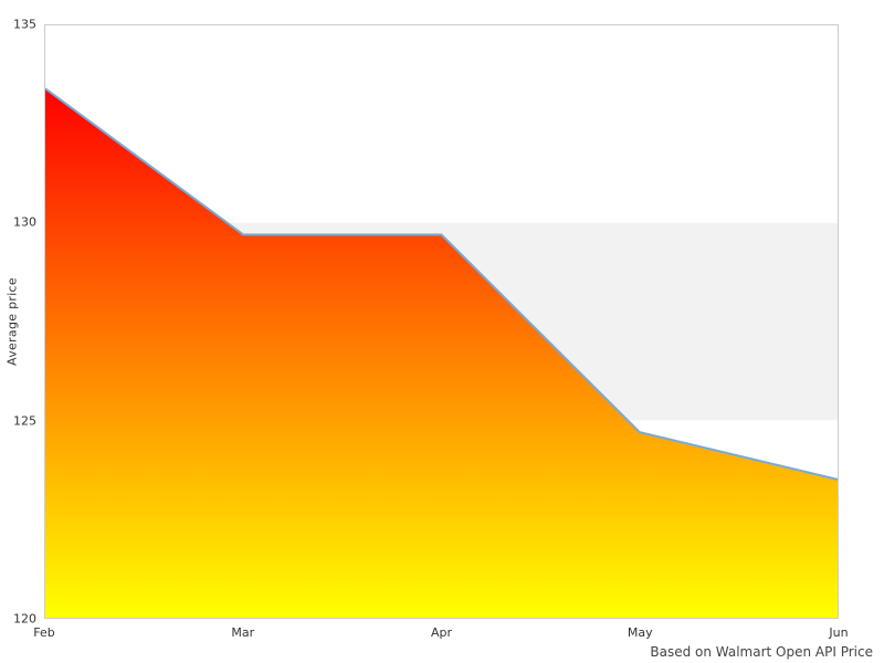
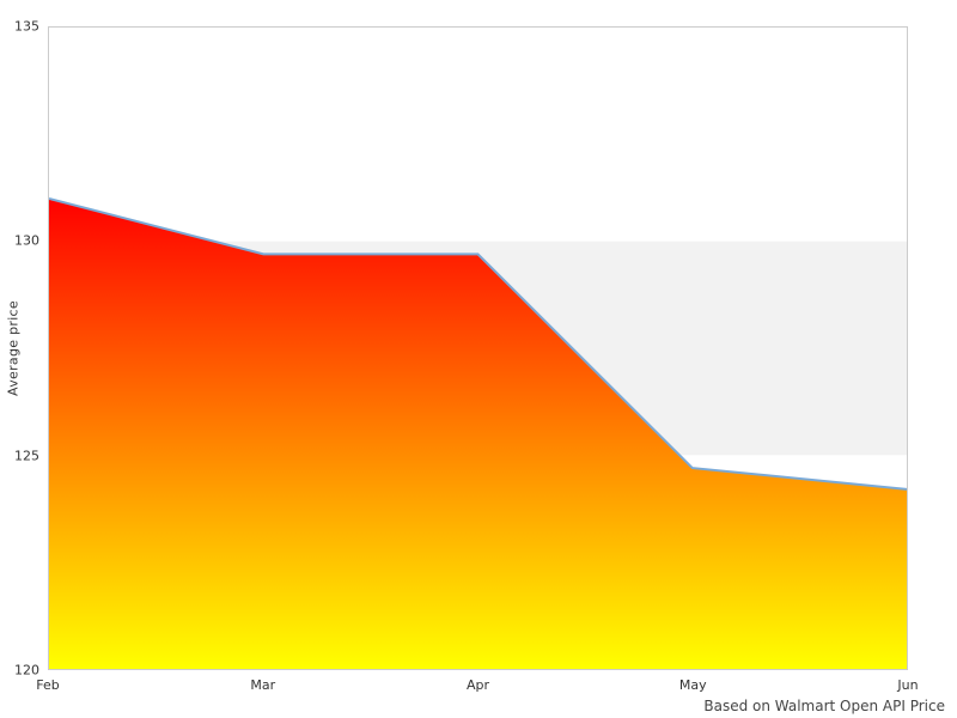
Feb: 133.4 -> 131.0
Jun: 123.5 -> 124.2
